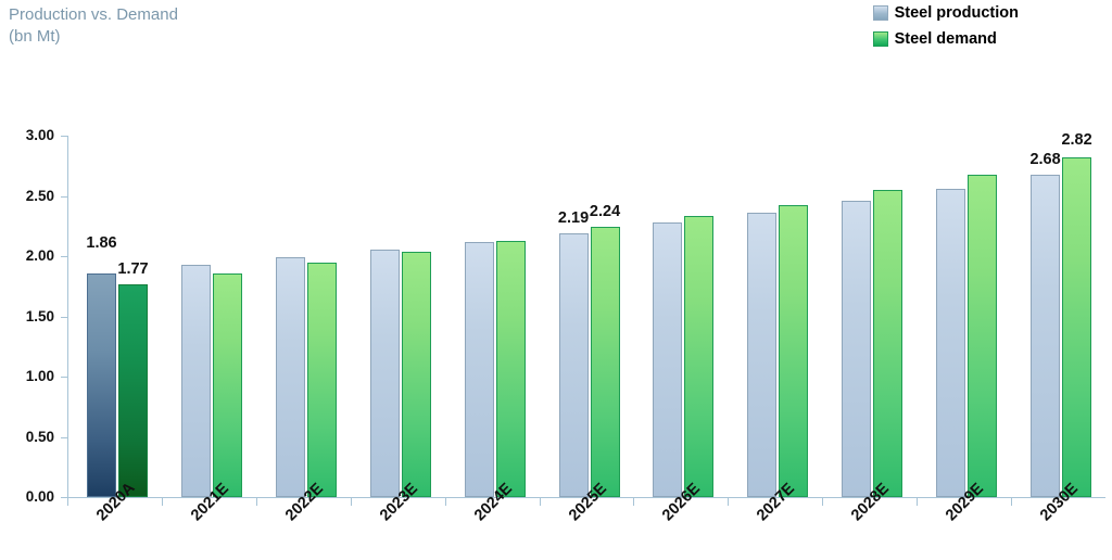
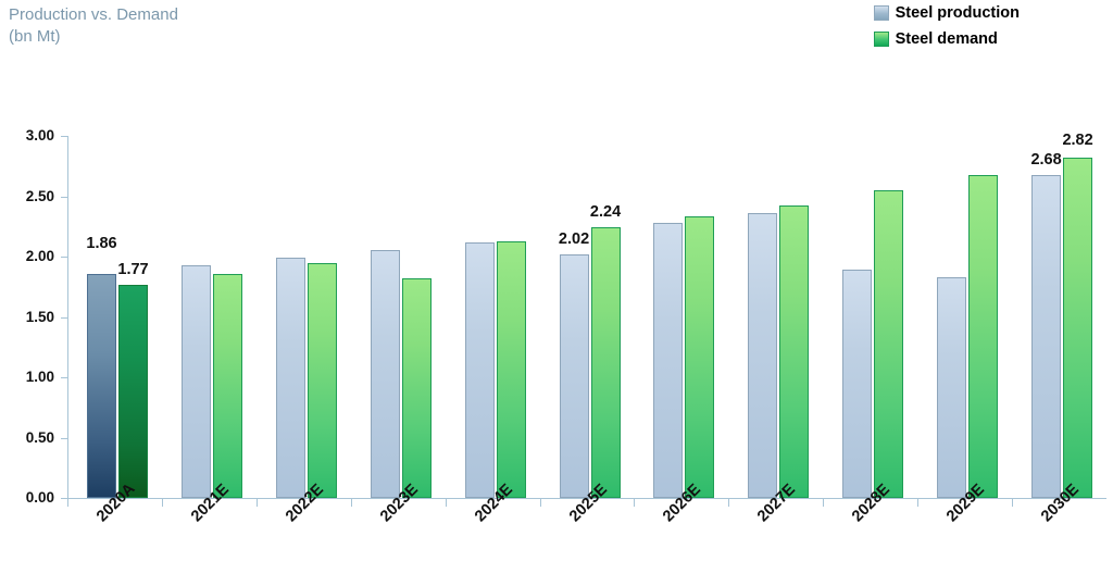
Steel demand/2023E: 2.04 -> 1.82
Steel production/2025E: 2.19 -> 2.02
Steel production/2028E: 2.46 -> 1.89
Steel production/2029E: 2.56 -> 1.83
